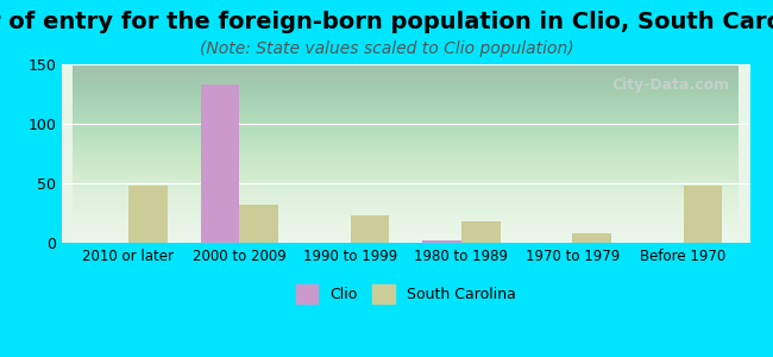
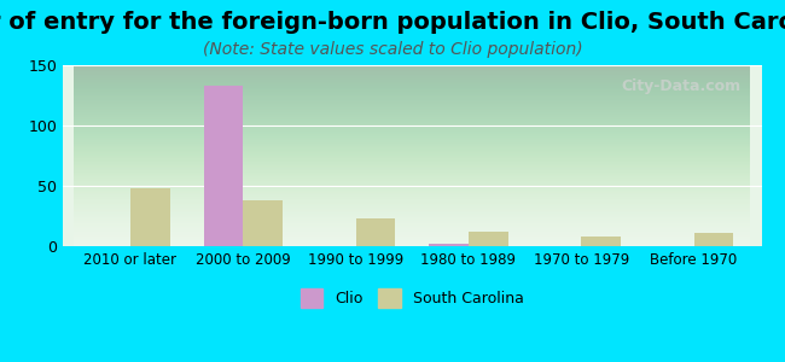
South Carolina/2000 to 2009: 32 -> 38
South Carolina/1980 to 1989: 18 -> 12
South Carolina/Before 1970: 48 -> 11
